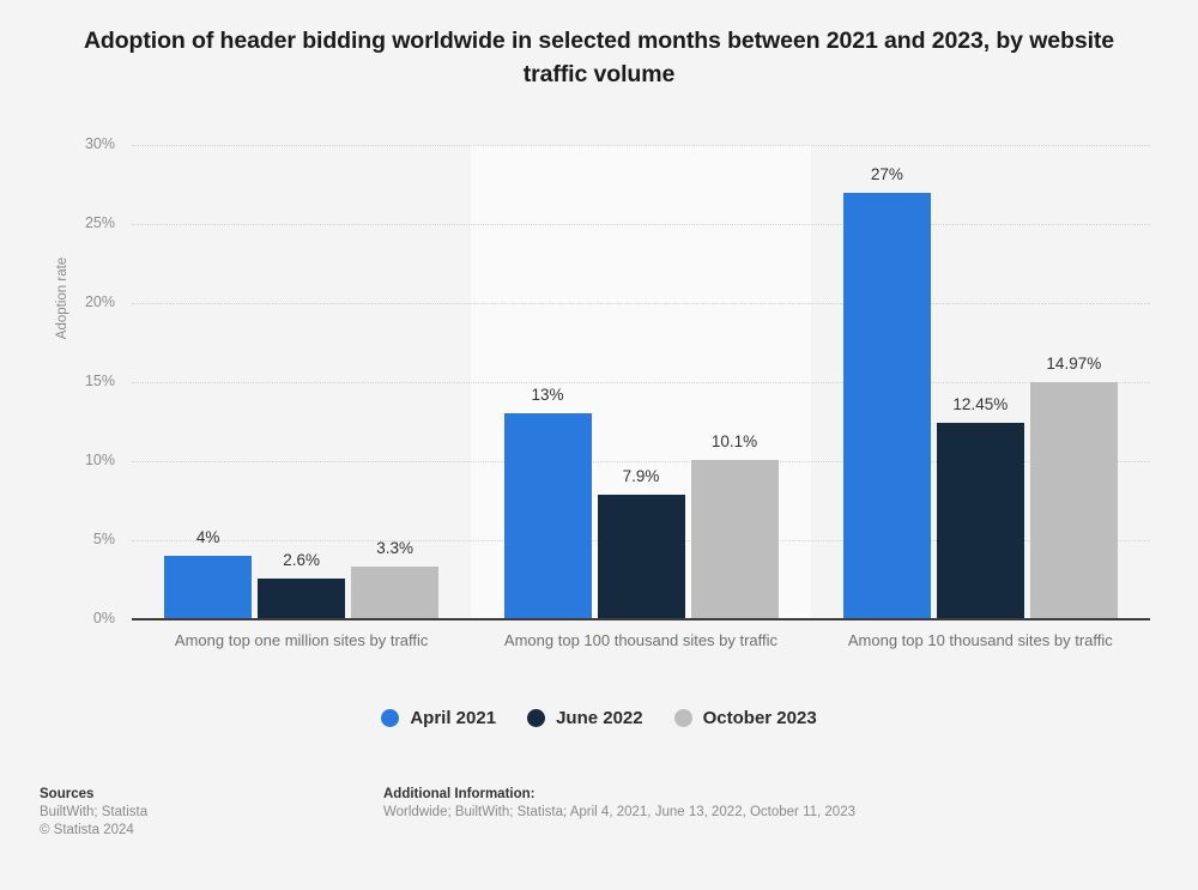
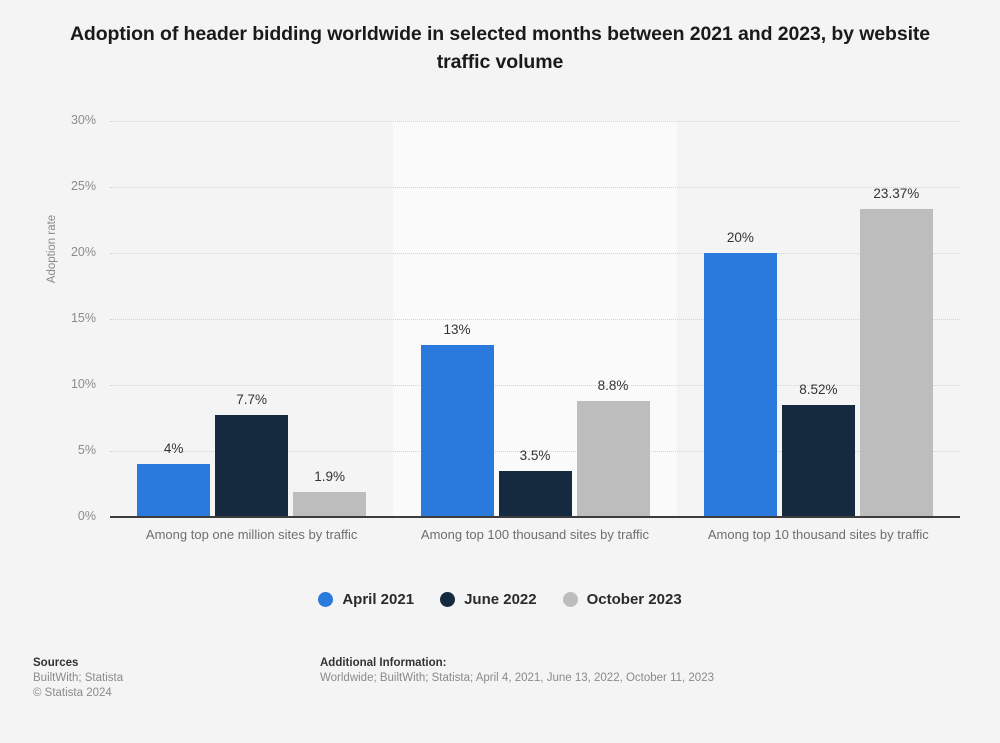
June 2022/Among top one million sites by traffic: 2.6% -> 7.7%
October 2023/Among top one million sites by traffic: 3.3% -> 1.9%
June 2022/Among top 100 thousand sites by traffic: 7.9% -> 3.5%
October 2023/Among top 100 thousand sites by traffic: 10.1% -> 8.8%
April 2021/Among top 10 thousand sites by traffic: 27% -> 20%
June 2022/Among top 10 thousand sites by traffic: 12.45% -> 8.52%
October 2023/Among top 10 thousand sites by traffic: 14.97% -> 23.37%
